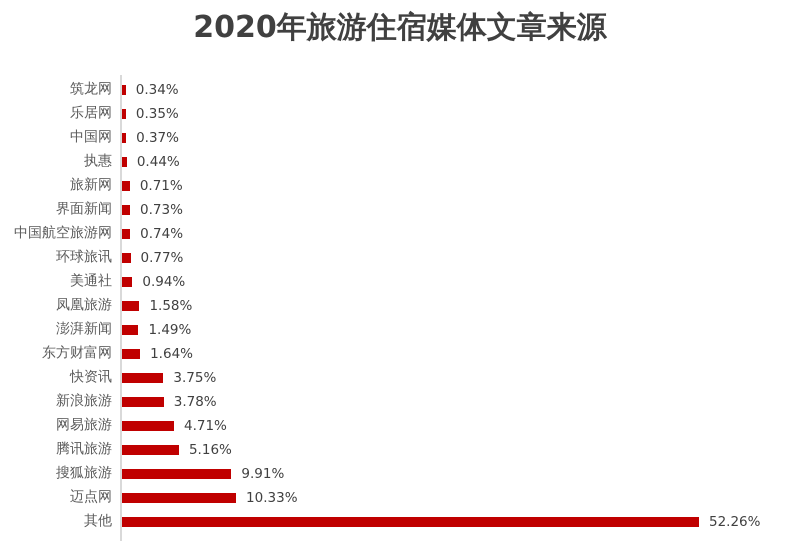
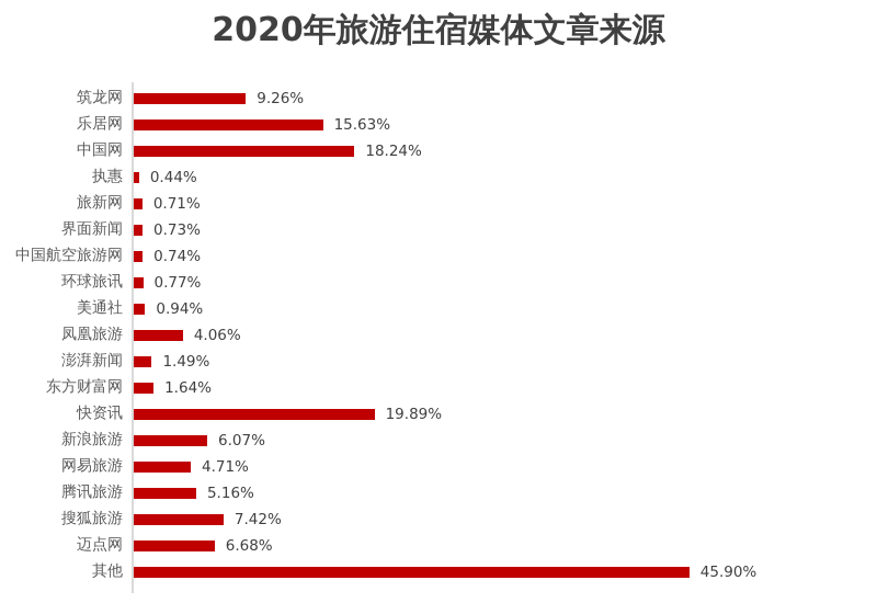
筑龙网: 0.34% -> 9.26%
乐居网: 0.35% -> 15.63%
中国网: 0.37% -> 18.24%
凤凰旅游: 1.58% -> 4.06%
快资讯: 3.75% -> 19.89%
新浪旅游: 3.78% -> 6.07%
搜狐旅游: 9.91% -> 7.42%
迈点网: 10.33% -> 6.68%
其他: 52.26% -> 45.90%
